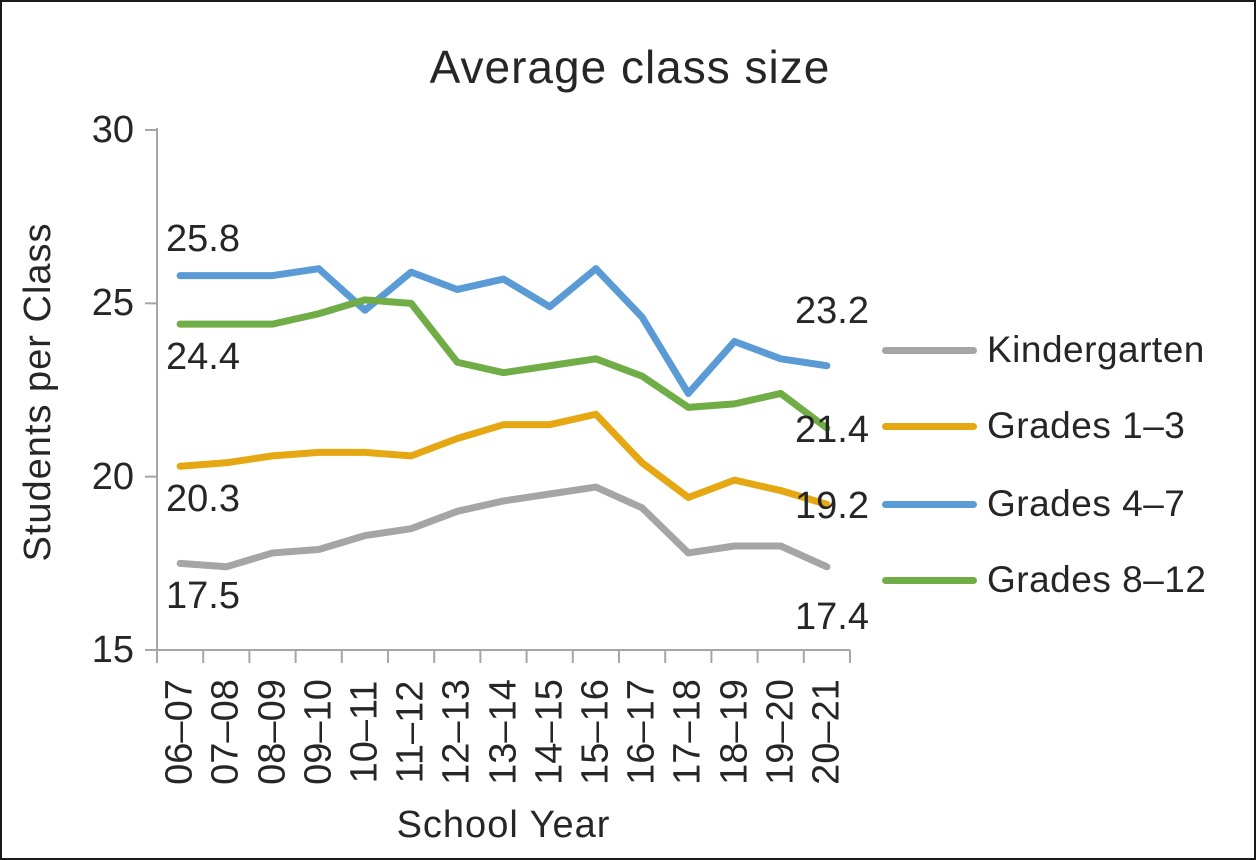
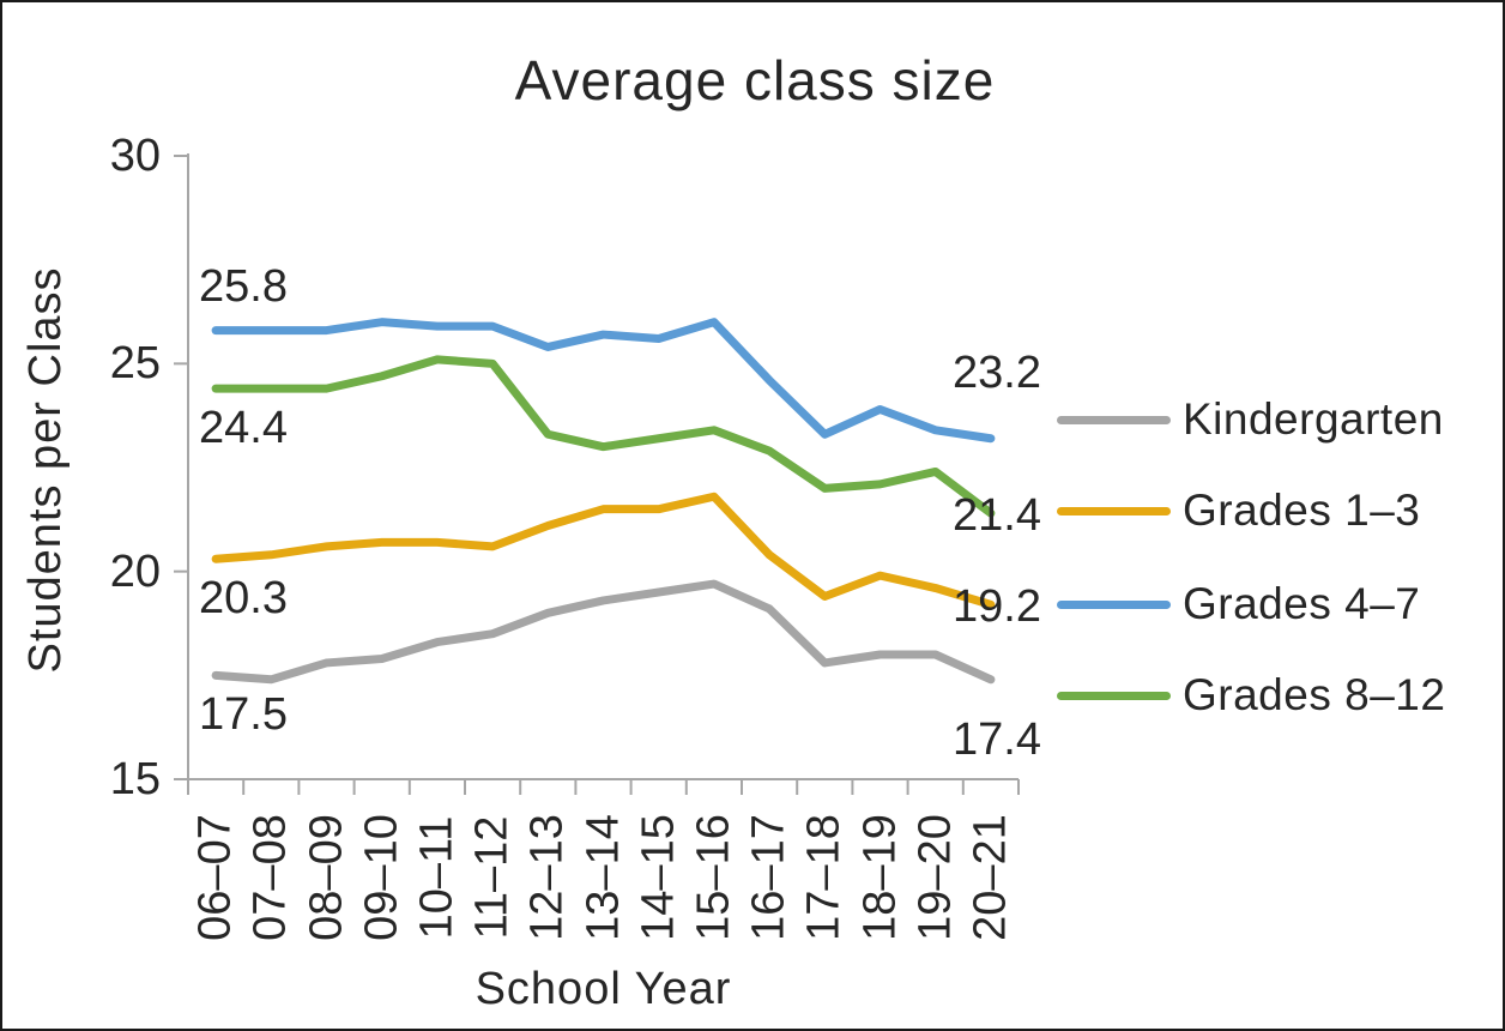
Grades 4–7/10–11: 24.8 -> 25.9
Grades 4–7/14–15: 24.9 -> 25.6
Grades 4–7/17–18: 22.4 -> 23.3
